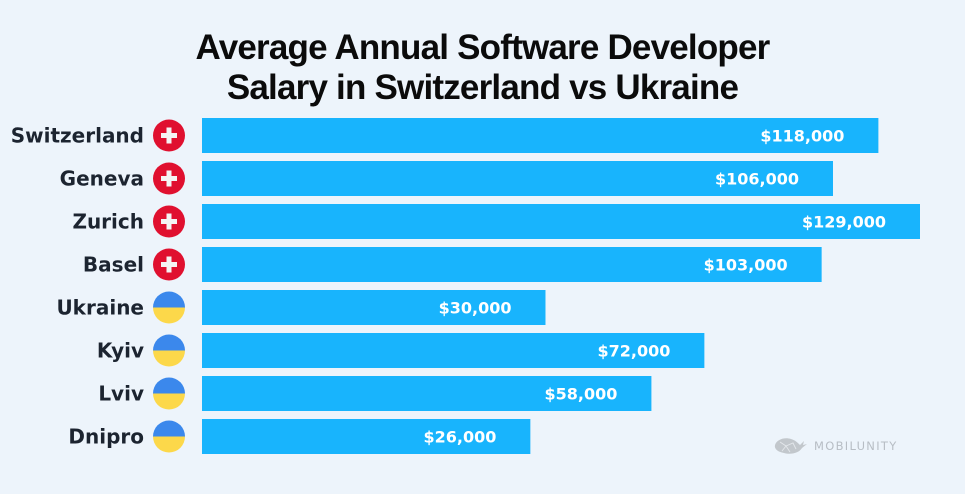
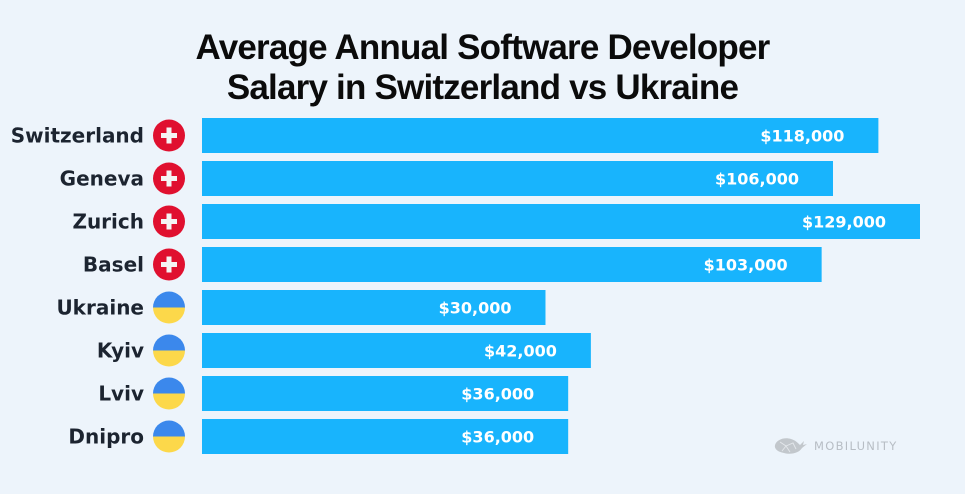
Kyiv: $72,000 -> $42,000
Lviv: $58,000 -> $36,000
Dnipro: $26,000 -> $36,000
